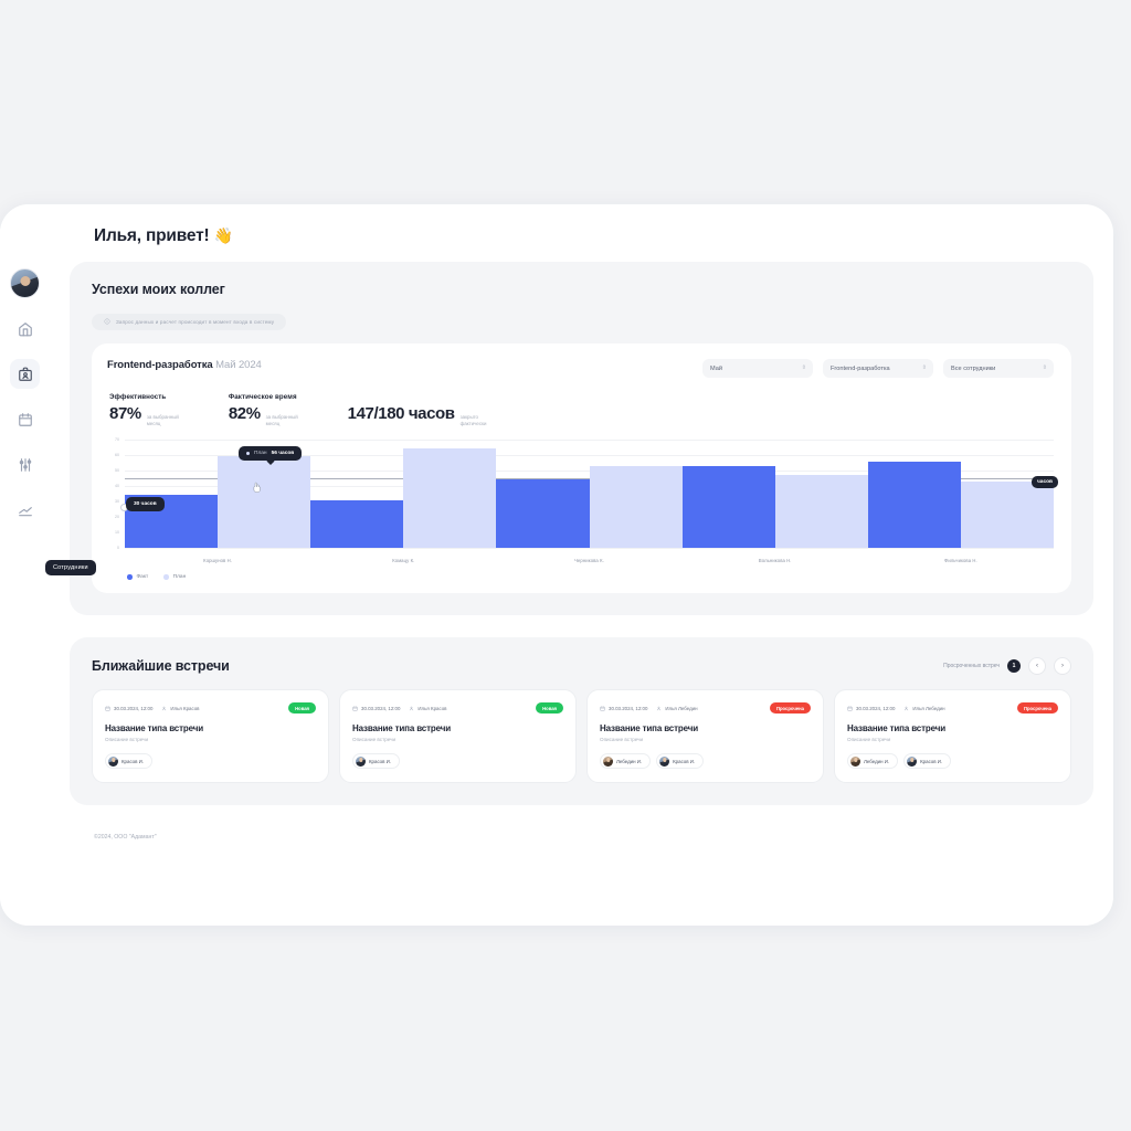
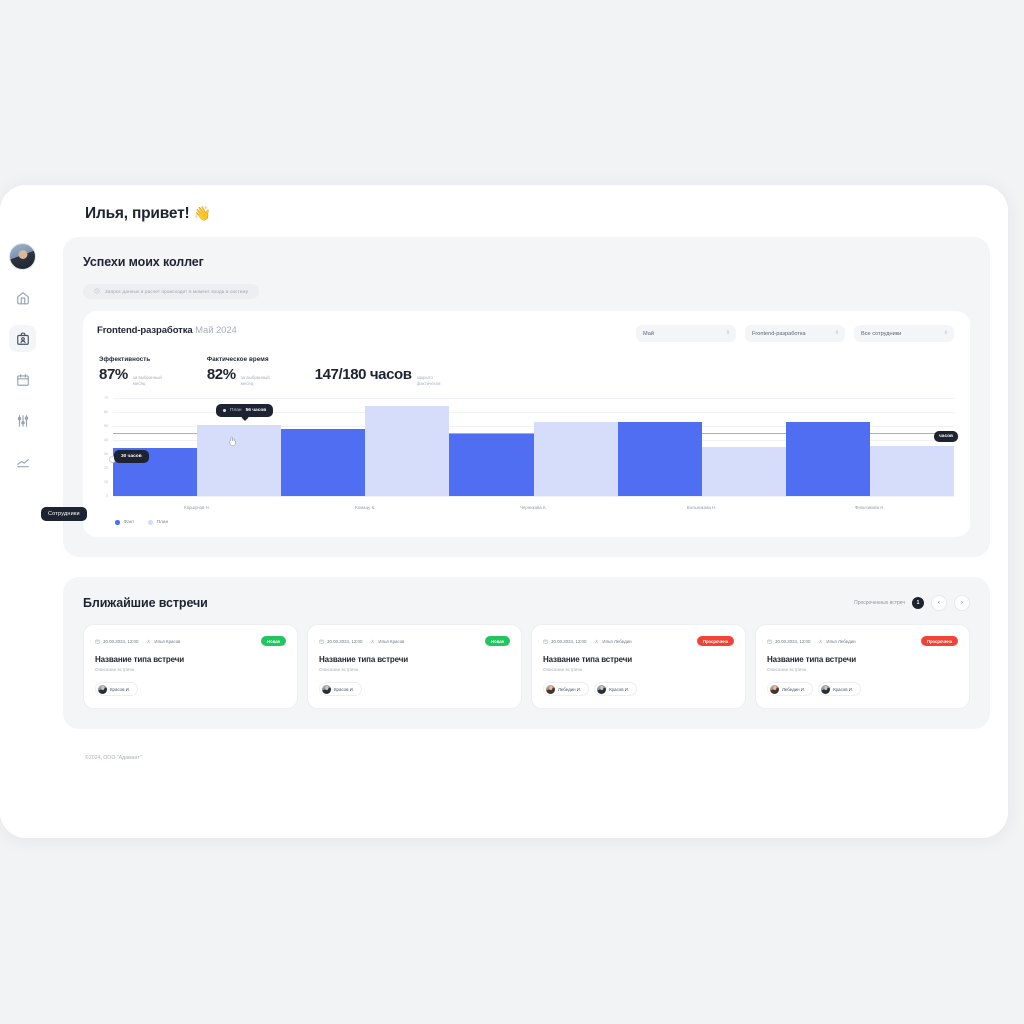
План/Коршунов Н.: 59 -> 51
Факт/Комацу К.: 31 -> 48
План/Вольникова Н.: 47 -> 35
Факт/Фильчикова Н.: 56 -> 53
План/Фильчикова Н.: 43 -> 36
